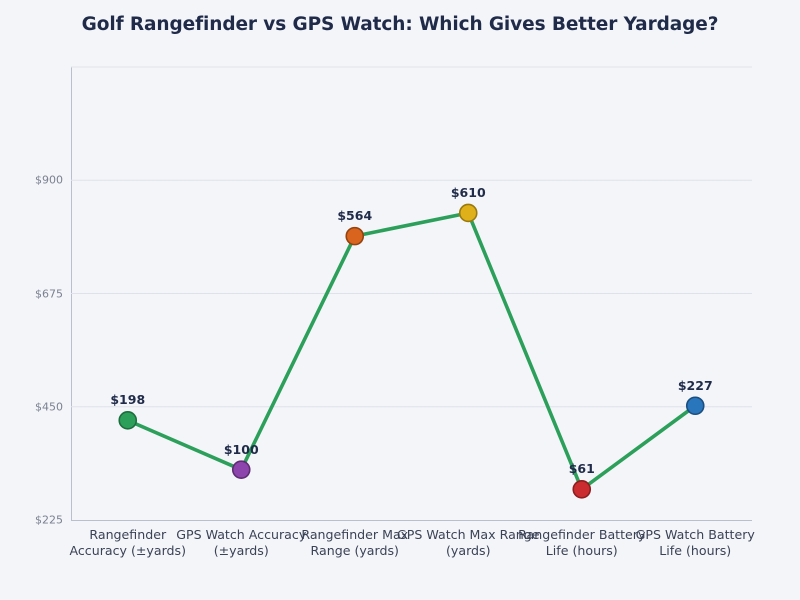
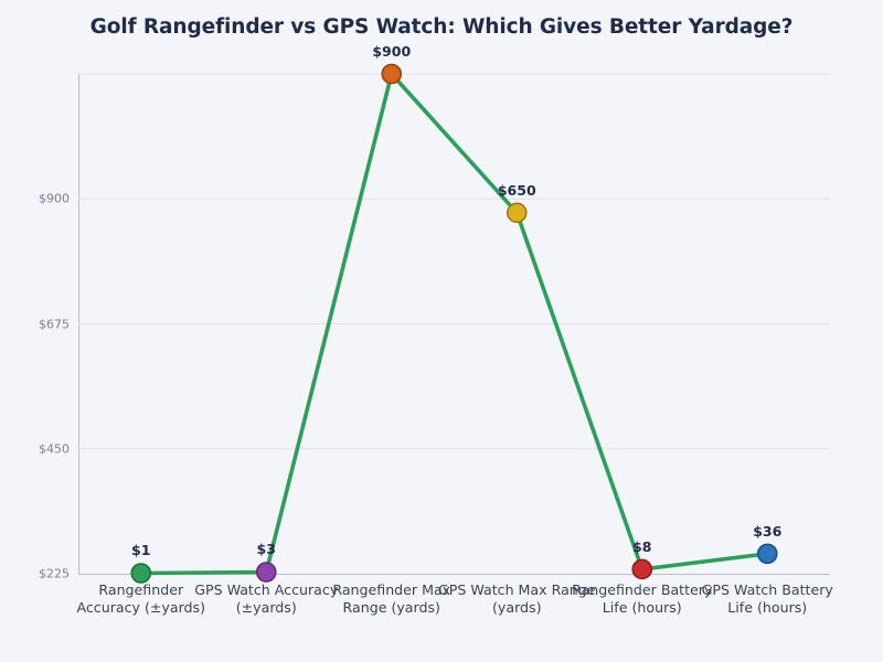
Rangefinder Accuracy (±yards): $198 -> $1
GPS Watch Accuracy (±yards): $100 -> $3
Rangefinder Max Range (yards): $564 -> $900
GPS Watch Max Range (yards): $610 -> $650
Rangefinder Battery Life (hours): $61 -> $8
GPS Watch Battery Life (hours): $227 -> $36
